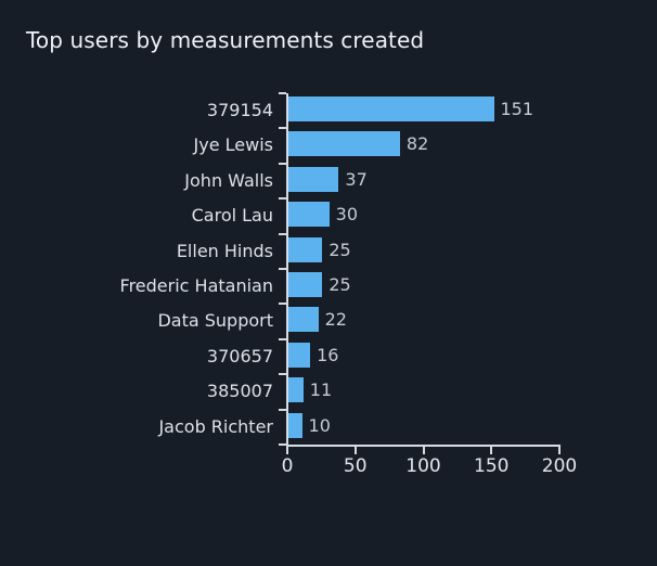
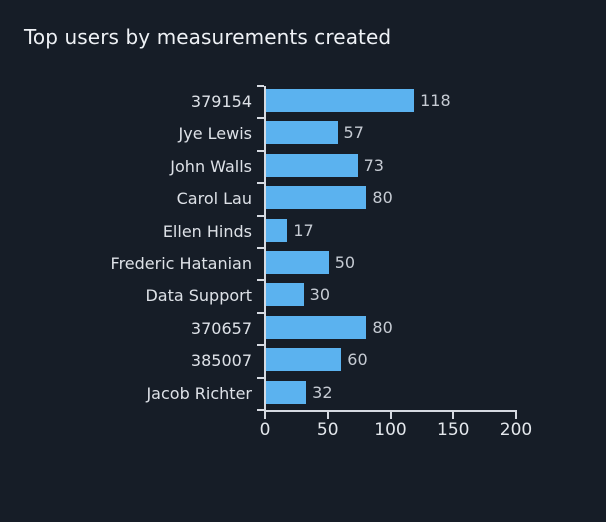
379154: 151 -> 118
Jye Lewis: 82 -> 57
John Walls: 37 -> 73
Carol Lau: 30 -> 80
Ellen Hinds: 25 -> 17
Frederic Hatanian: 25 -> 50
Data Support: 22 -> 30
370657: 16 -> 80
385007: 11 -> 60
Jacob Richter: 10 -> 32
